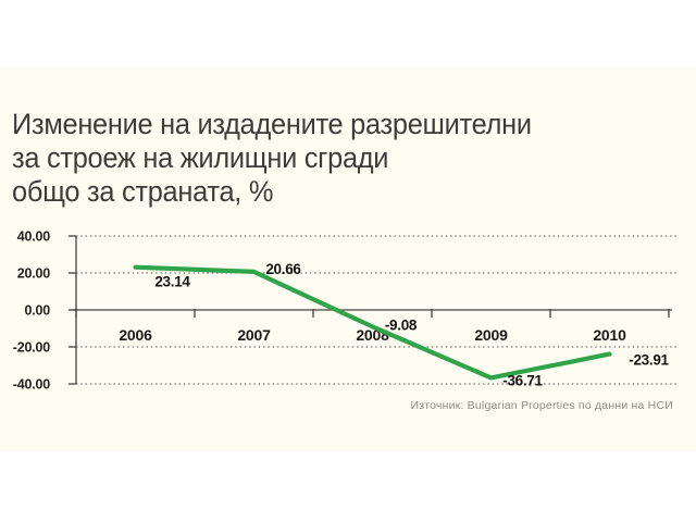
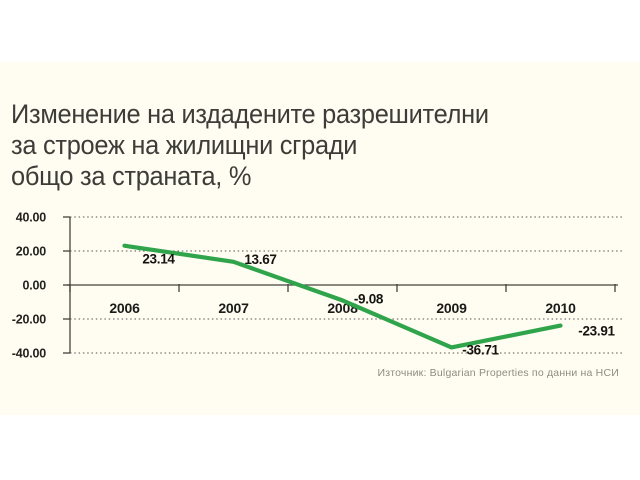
2007: 20.66 -> 13.67
